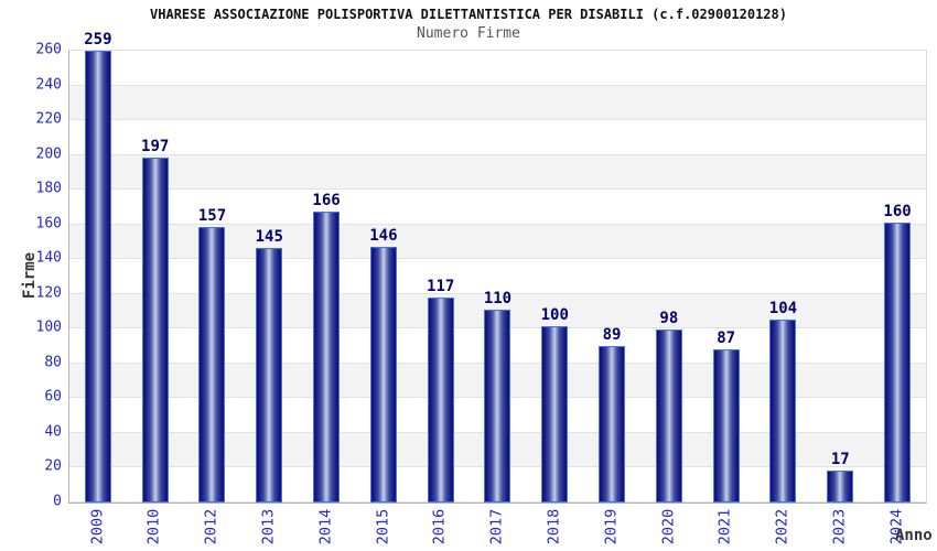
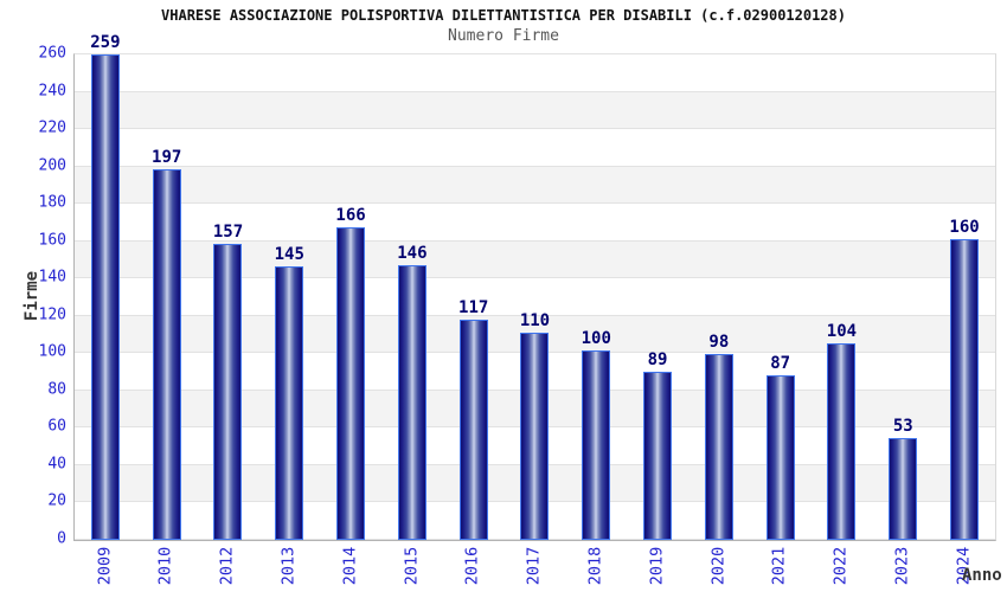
2023: 17 -> 53
